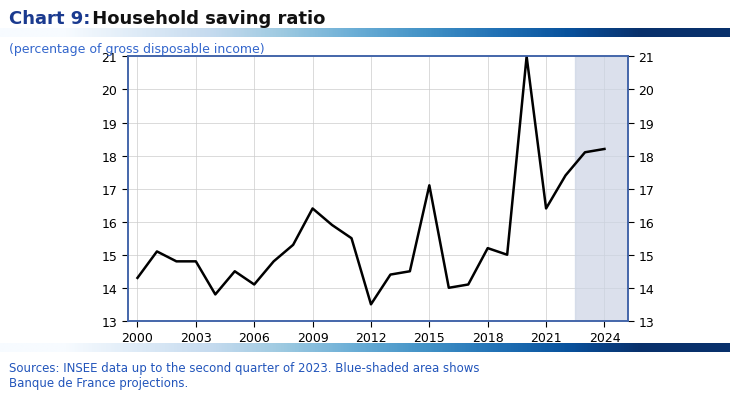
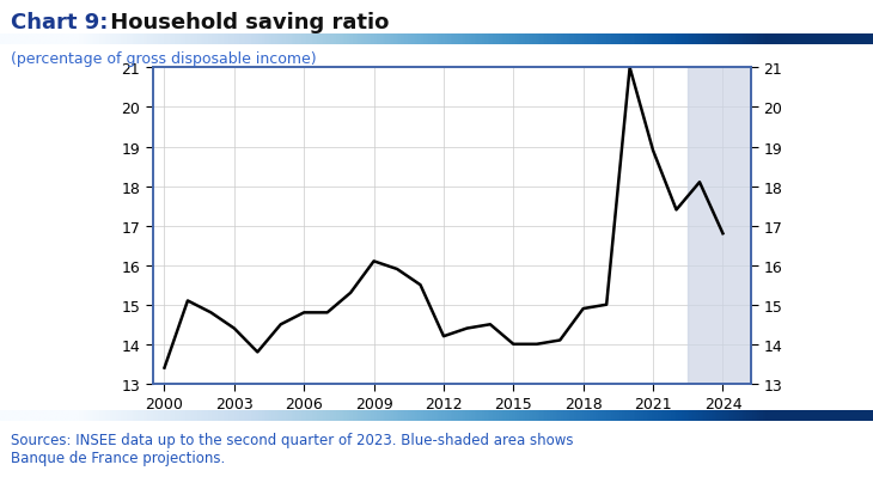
2000: 14.3 -> 13.4
2003: 14.8 -> 14.4
2006: 14.1 -> 14.8
2009: 16.4 -> 16.1
2012: 13.5 -> 14.2
2015: 17.1 -> 14.0
2018: 15.2 -> 14.9
2021: 16.4 -> 18.9
2024: 18.2 -> 16.8
